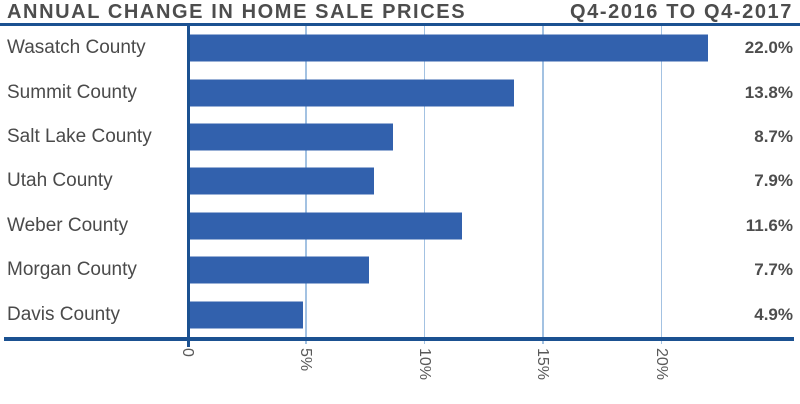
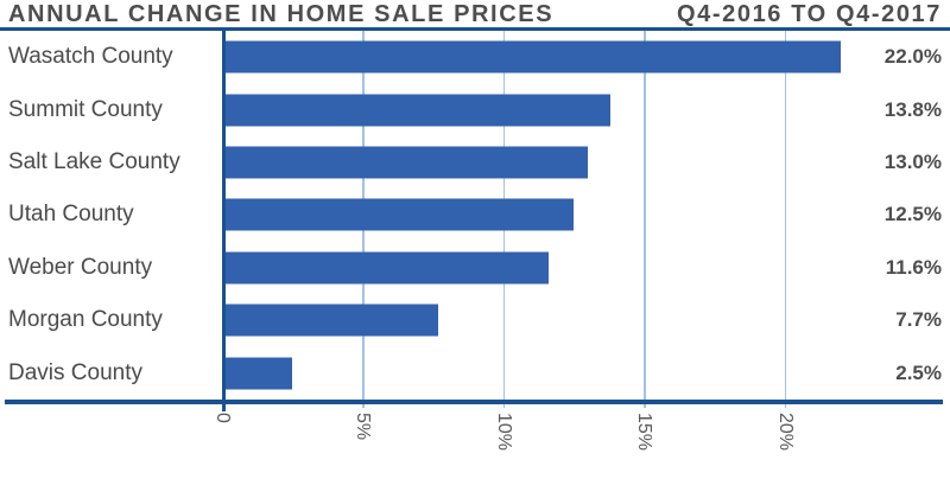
Salt Lake County: 8.7% -> 13.0%
Utah County: 7.9% -> 12.5%
Davis County: 4.9% -> 2.5%
